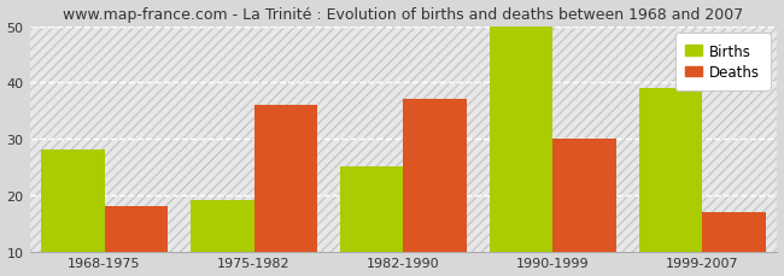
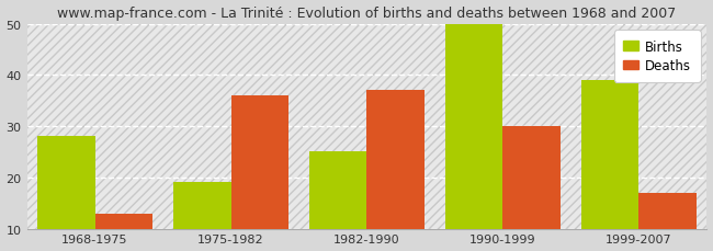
Deaths/1968-1975: 18 -> 13
